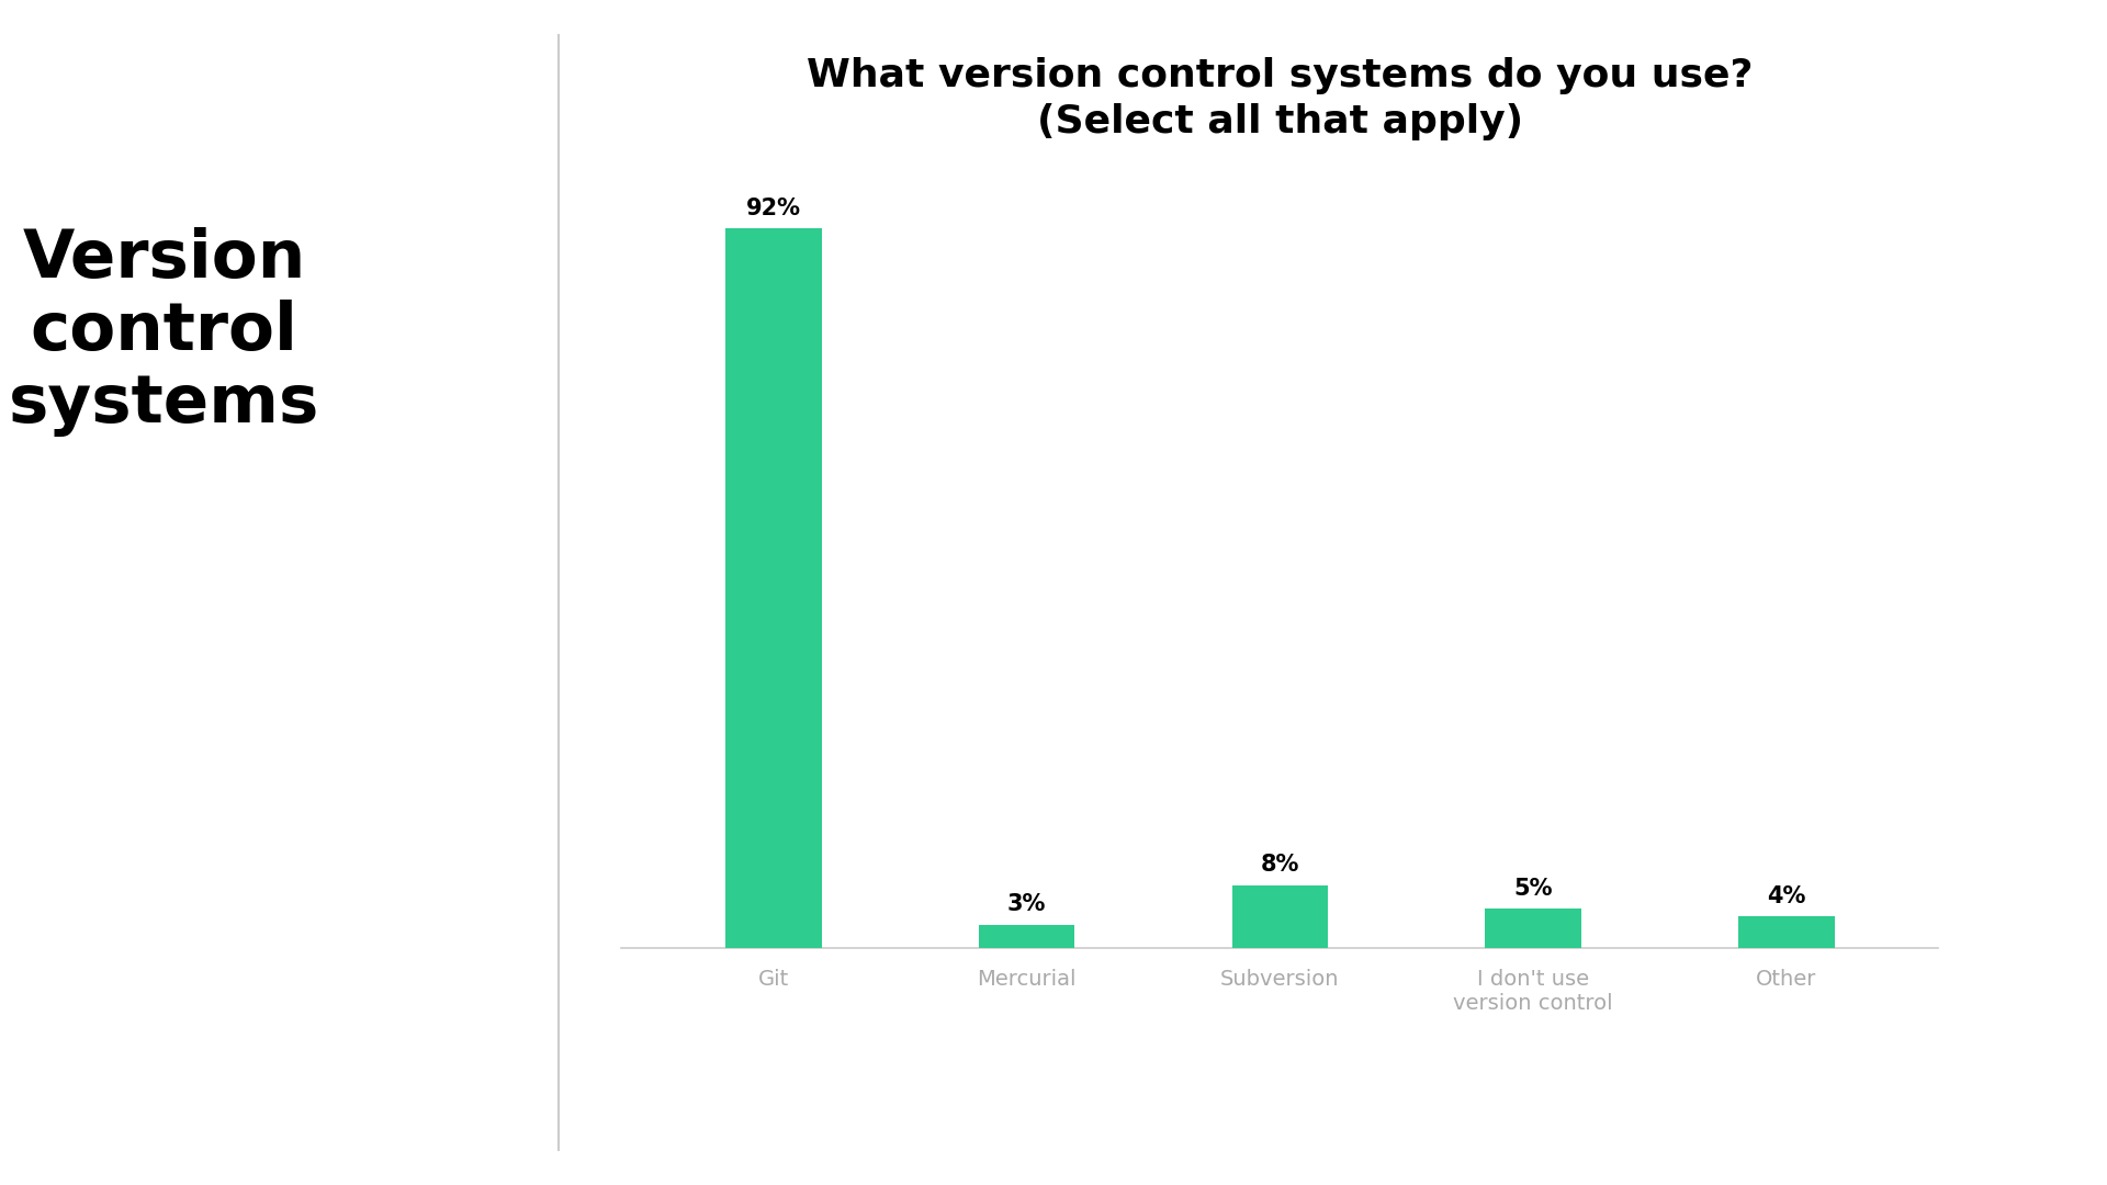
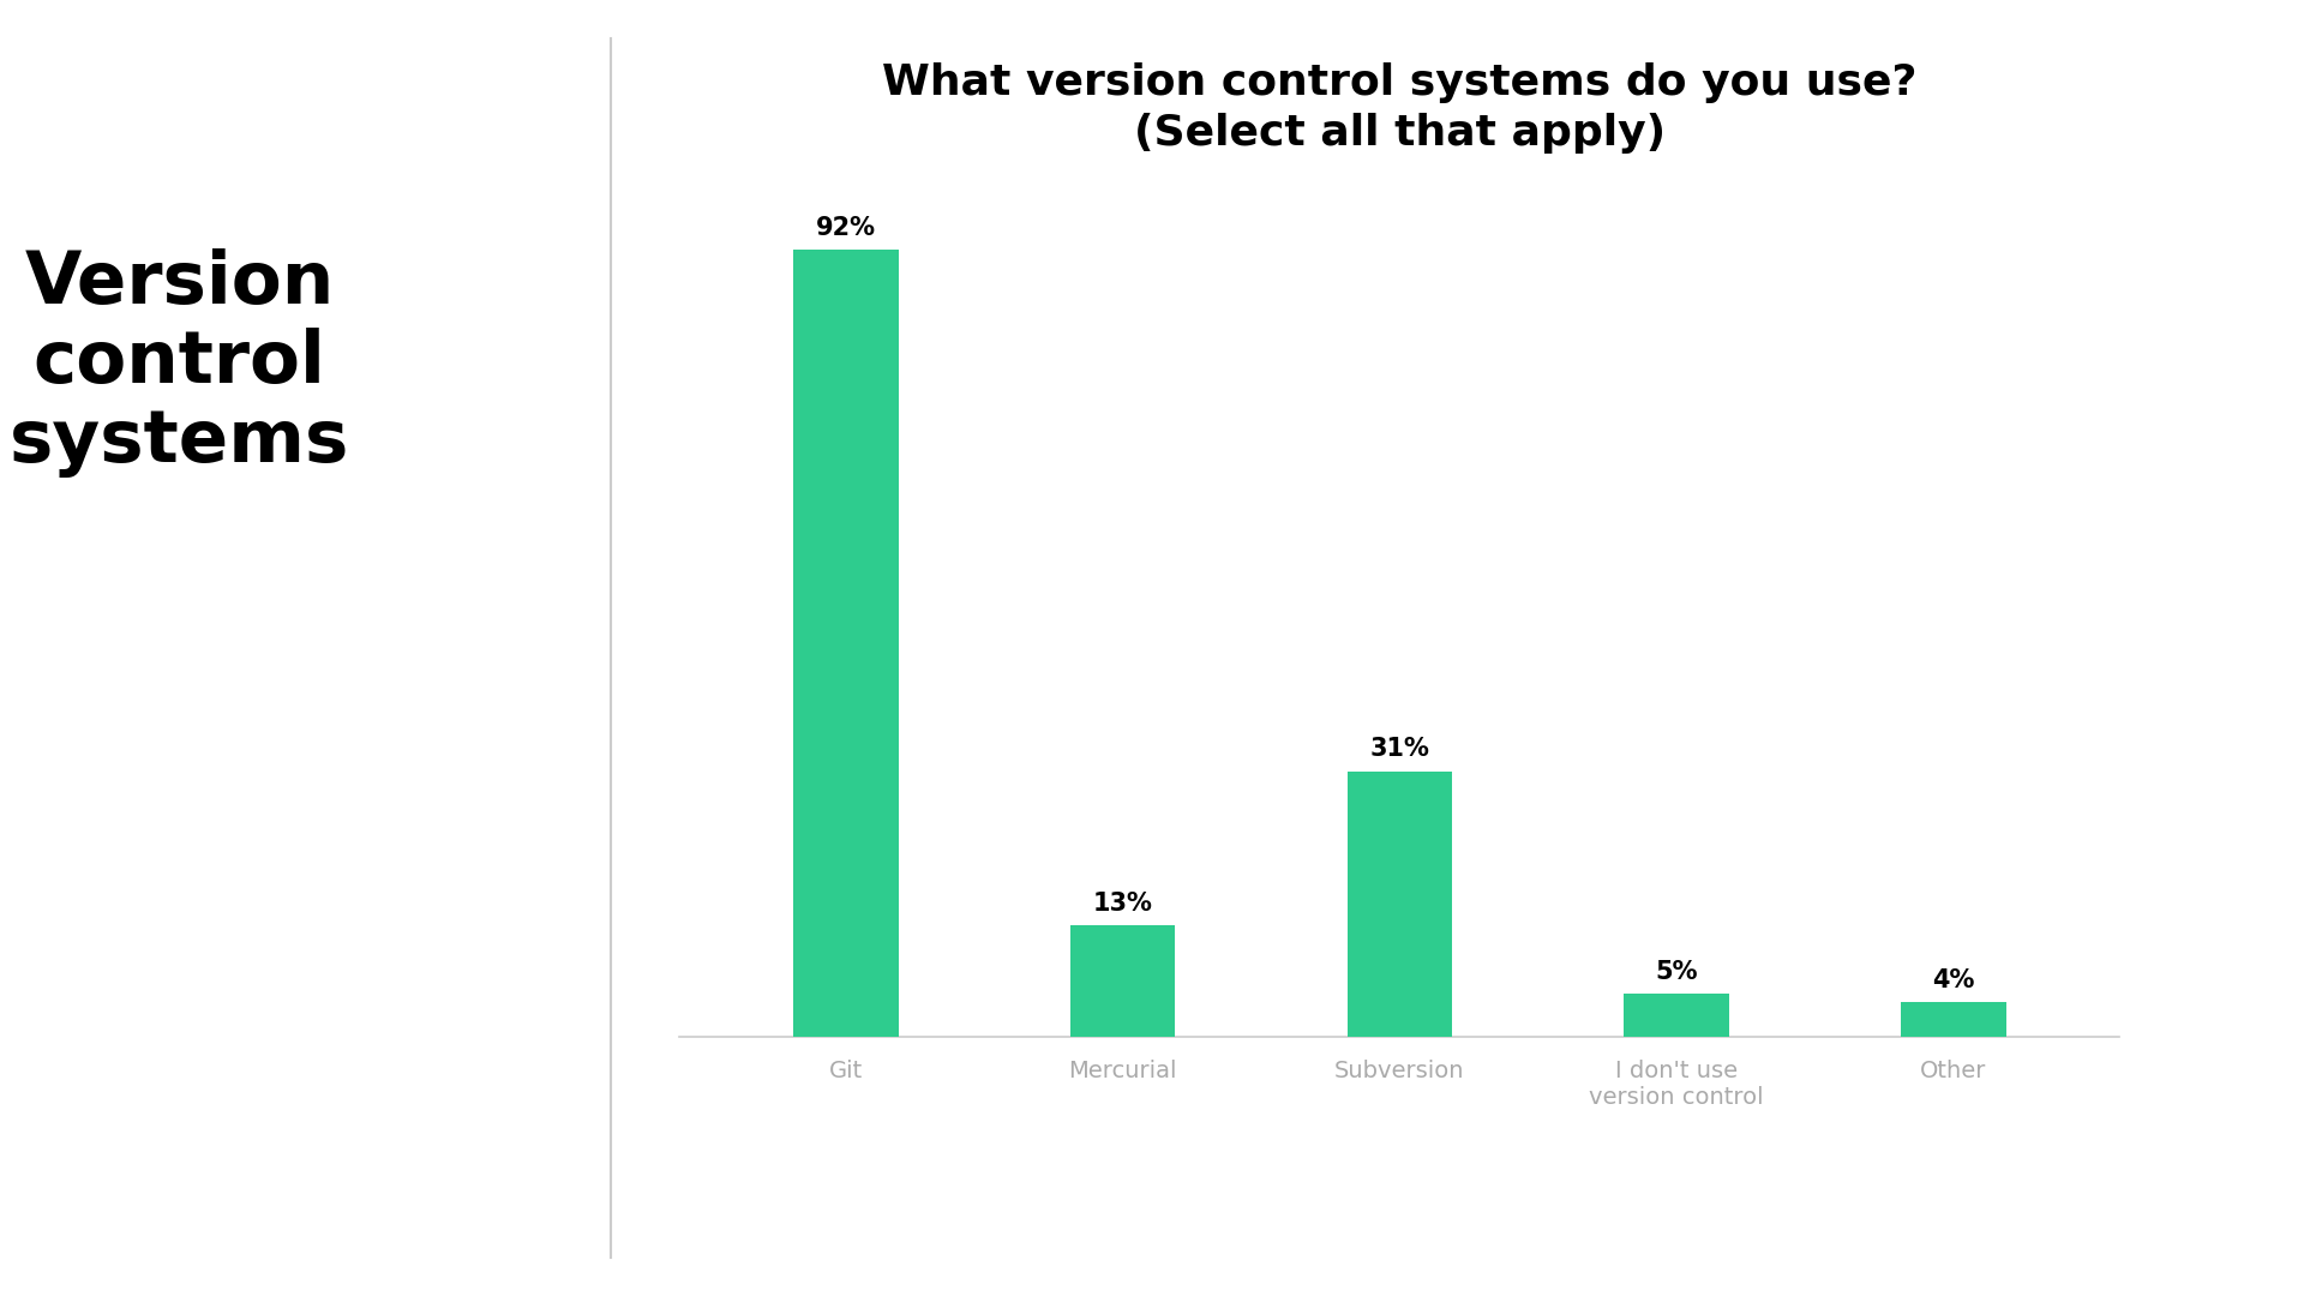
Mercurial: 3% -> 13%
Subversion: 8% -> 31%
